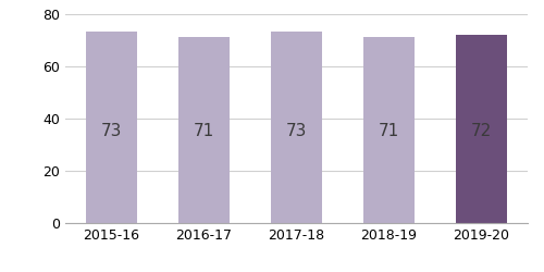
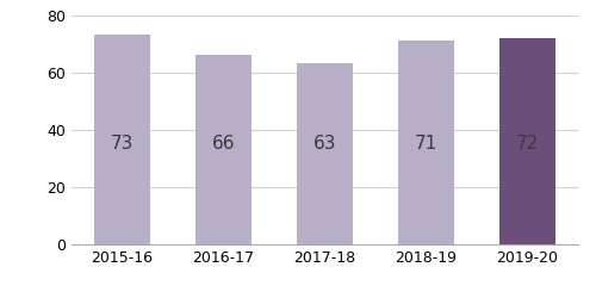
2016-17: 71 -> 66
2017-18: 73 -> 63
